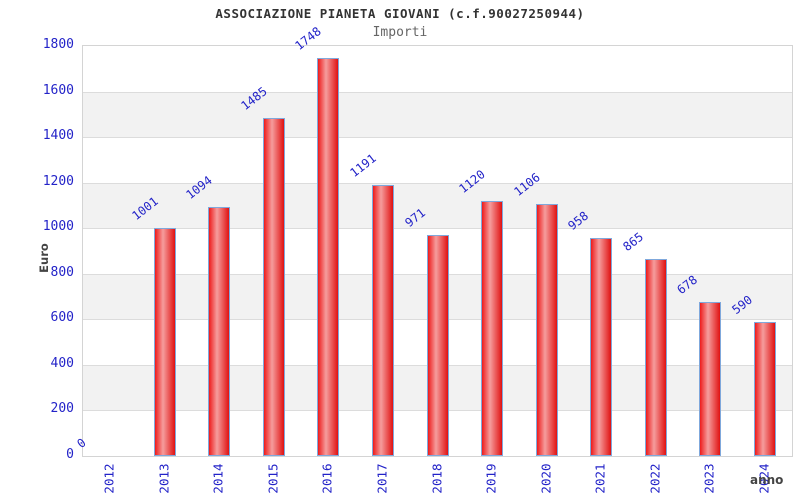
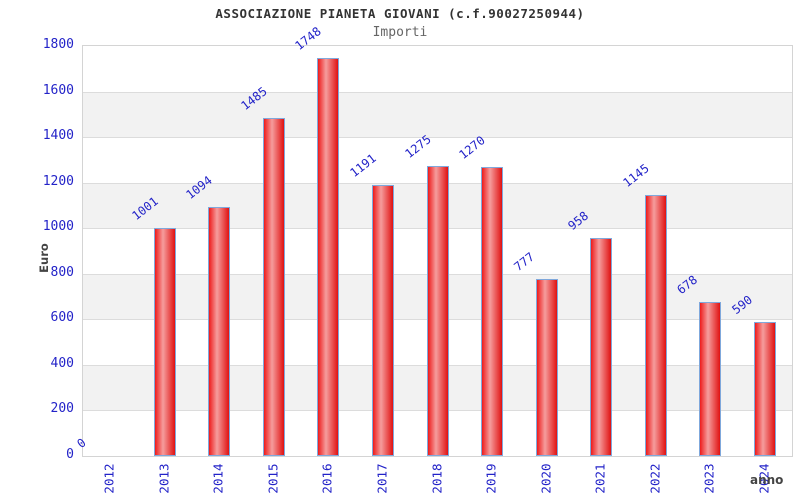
2018: 971 -> 1275
2019: 1120 -> 1270
2020: 1106 -> 777
2022: 865 -> 1145
